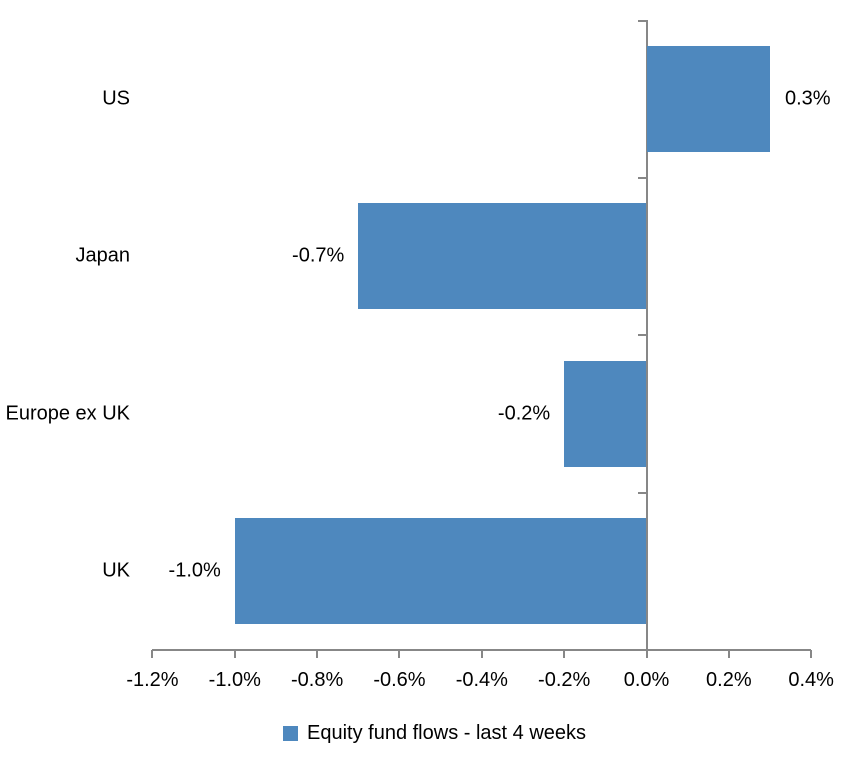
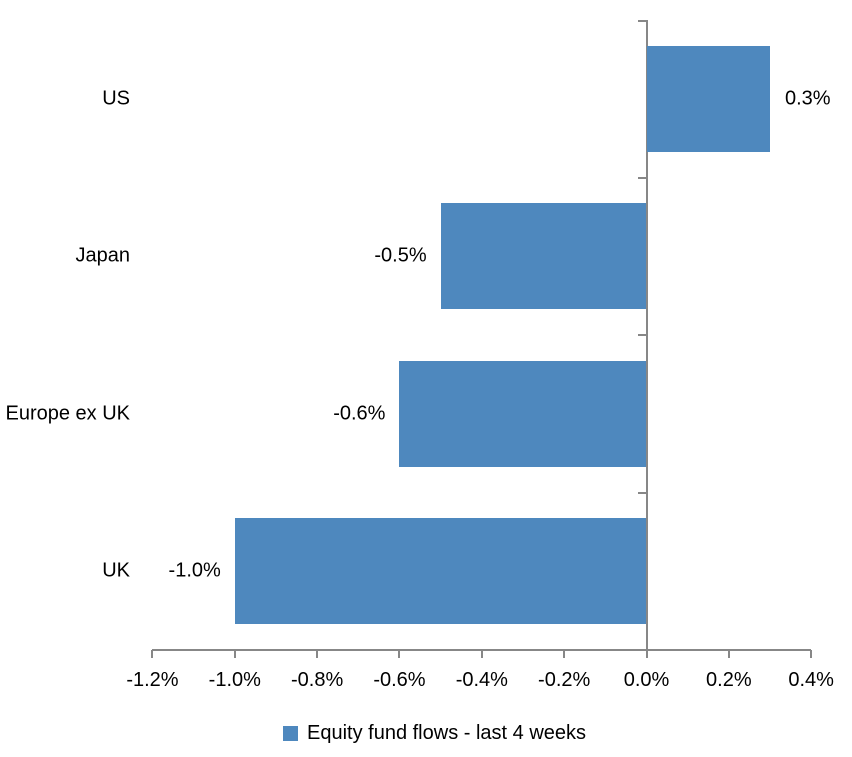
Japan: -0.7% -> -0.5%
Europe ex UK: -0.2% -> -0.6%
